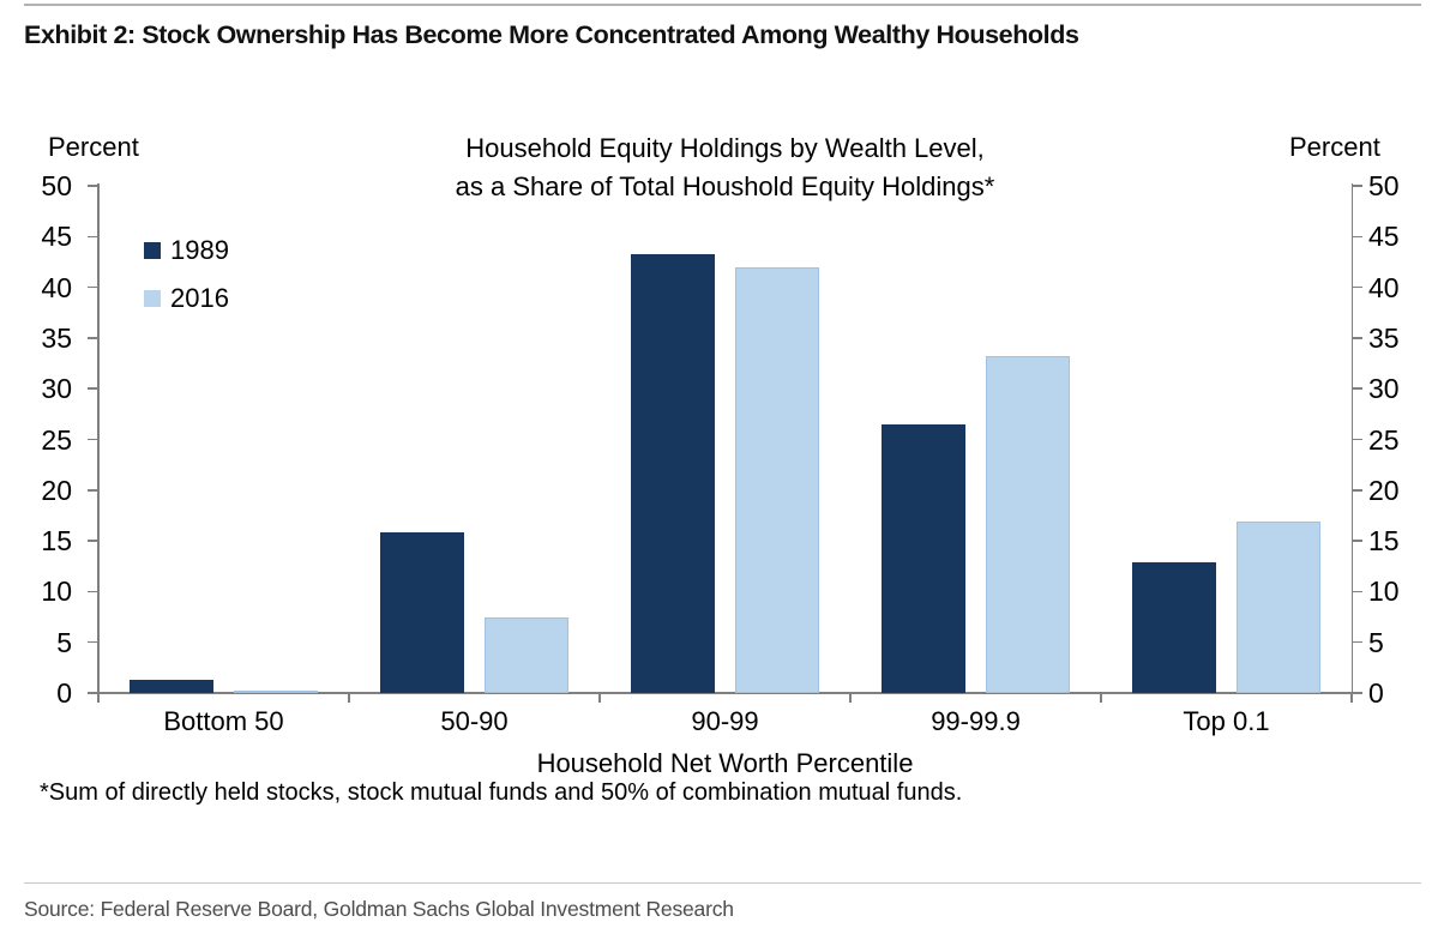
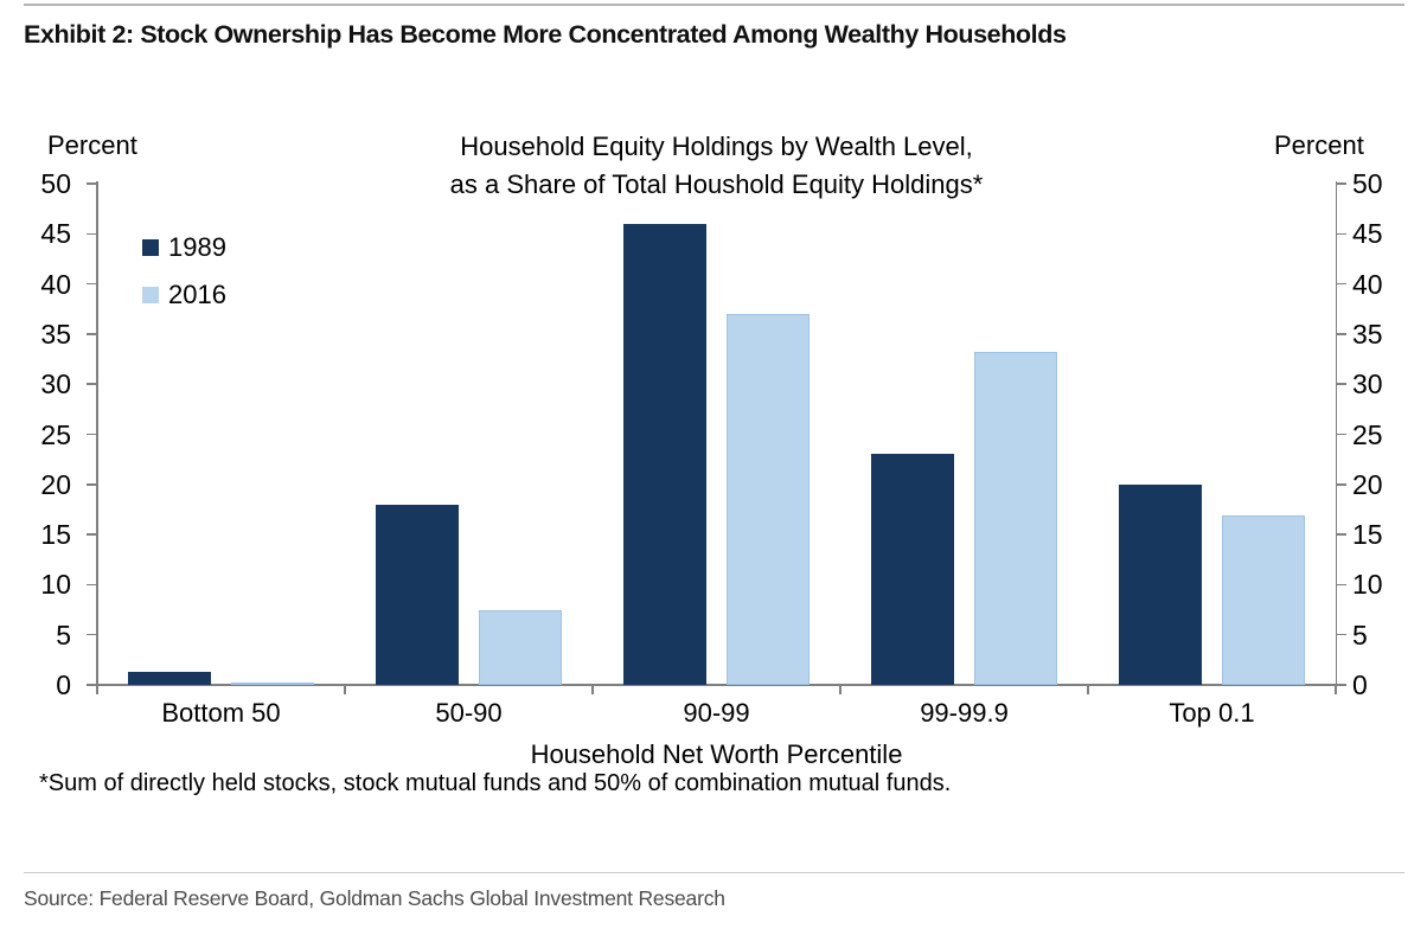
1989/50-90: 16 -> 18
1989/90-99: 43 -> 46
2016/90-99: 42 -> 37
1989/99-99.9: 26 -> 23
1989/Top 0.1: 13 -> 20
